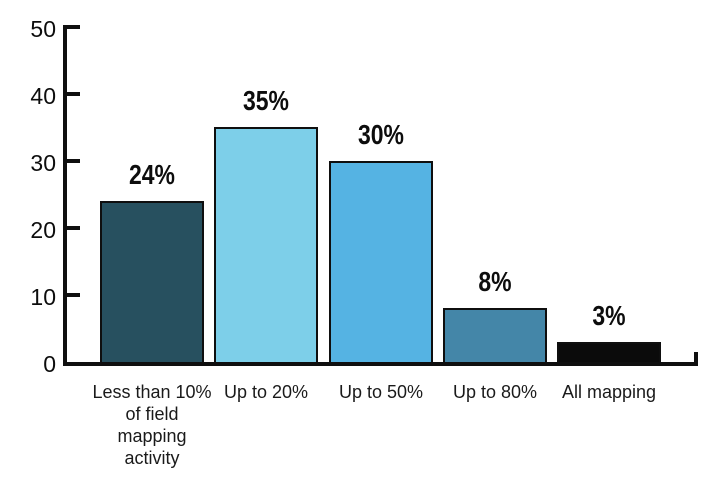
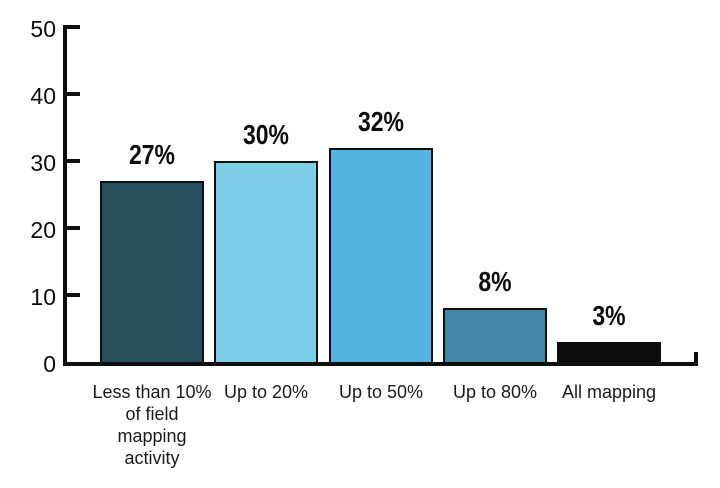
Less than 10% of field mapping activity: 24% -> 27%
Up to 20%: 35% -> 30%
Up to 50%: 30% -> 32%
